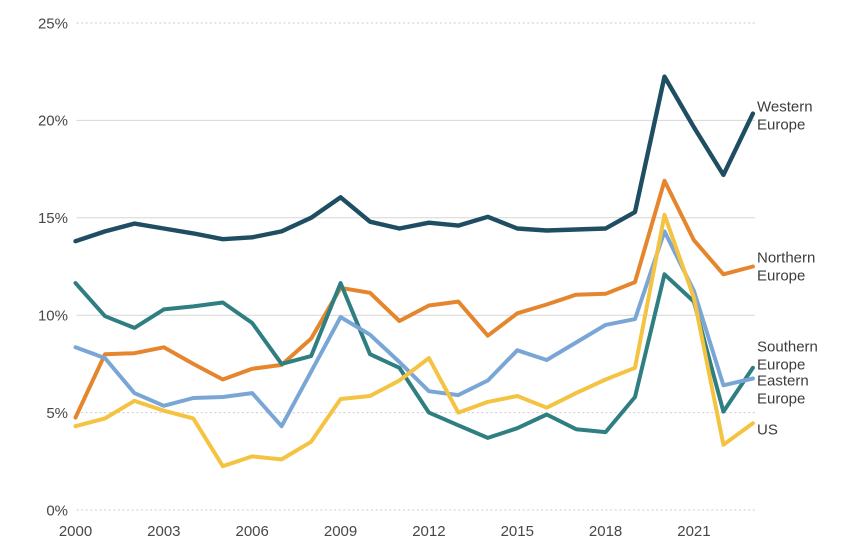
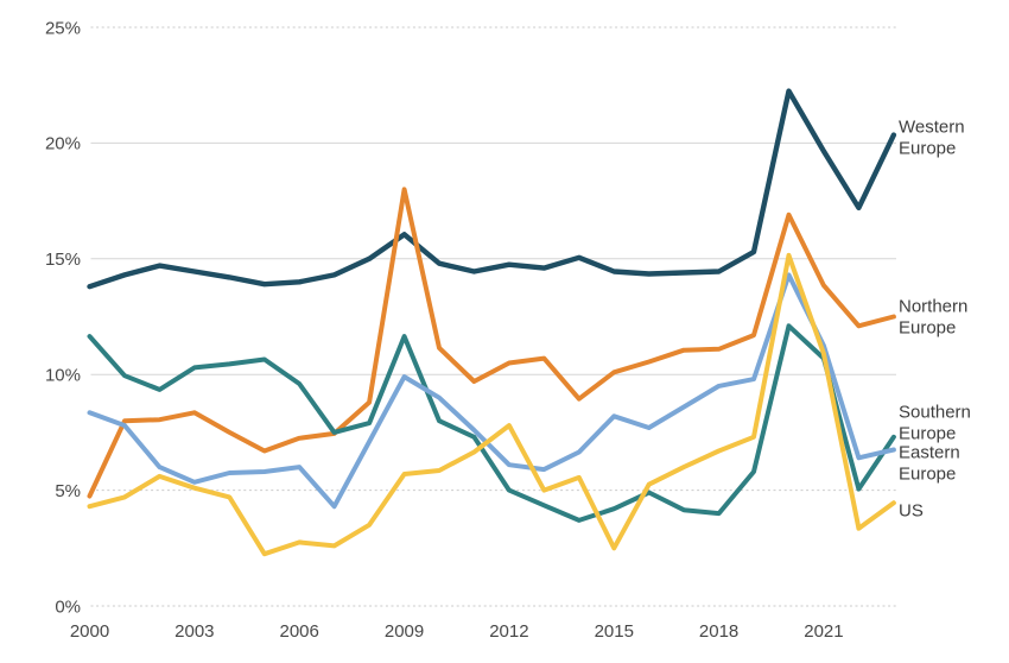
Northern Europe/2009: 11.4% -> 18.0%
US/2015: 5.8% -> 2.5%
